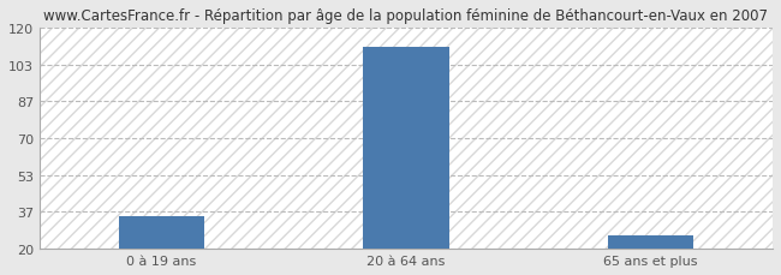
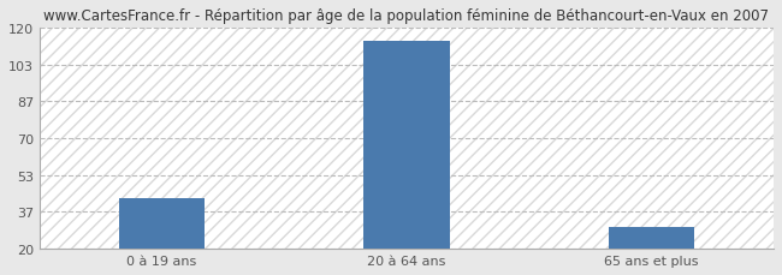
0 à 19 ans: 35 -> 43
20 à 64 ans: 111 -> 114
65 ans et plus: 26 -> 30
